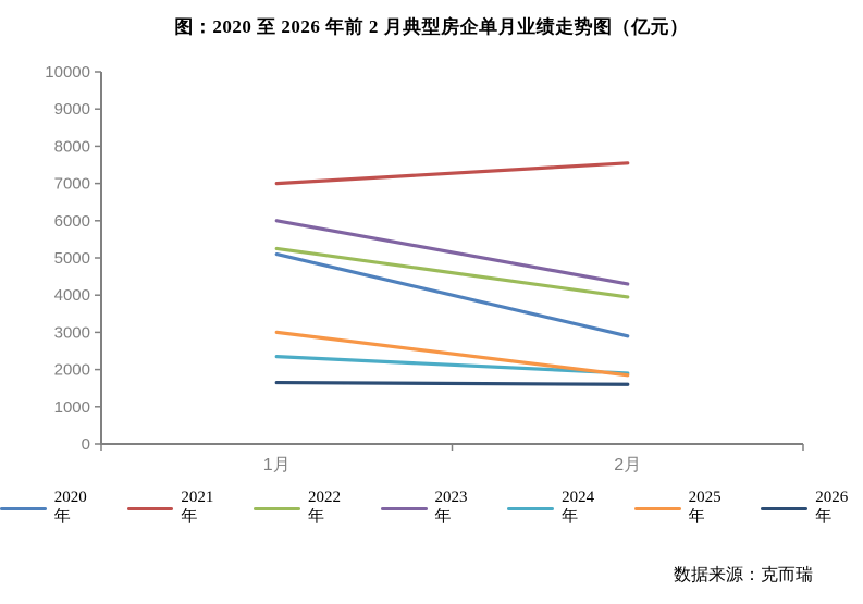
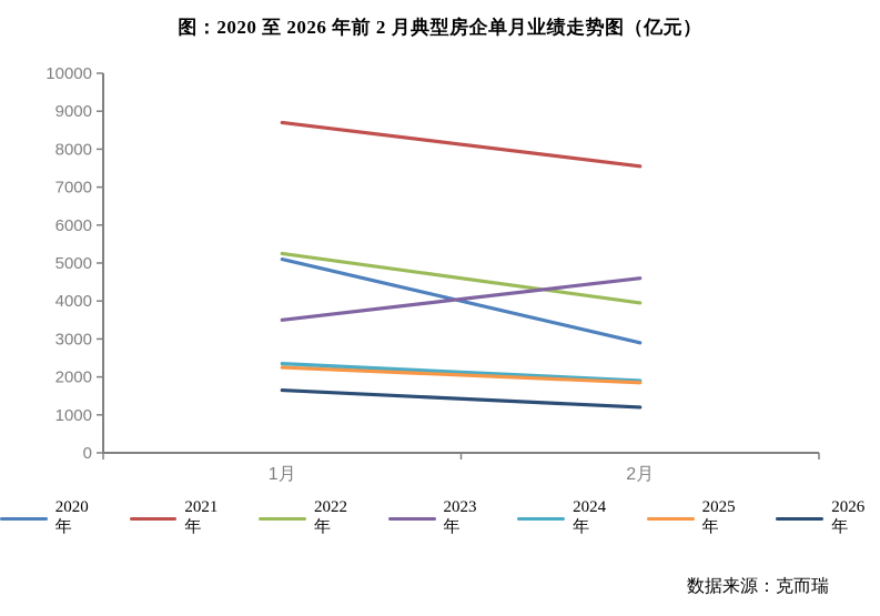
2021年/1月: 7000 -> 8700
2023年/1月: 6000 -> 3500
2025年/1月: 3000 -> 2200
2023年/2月: 4300 -> 4600
2026年/2月: 1600 -> 1200
